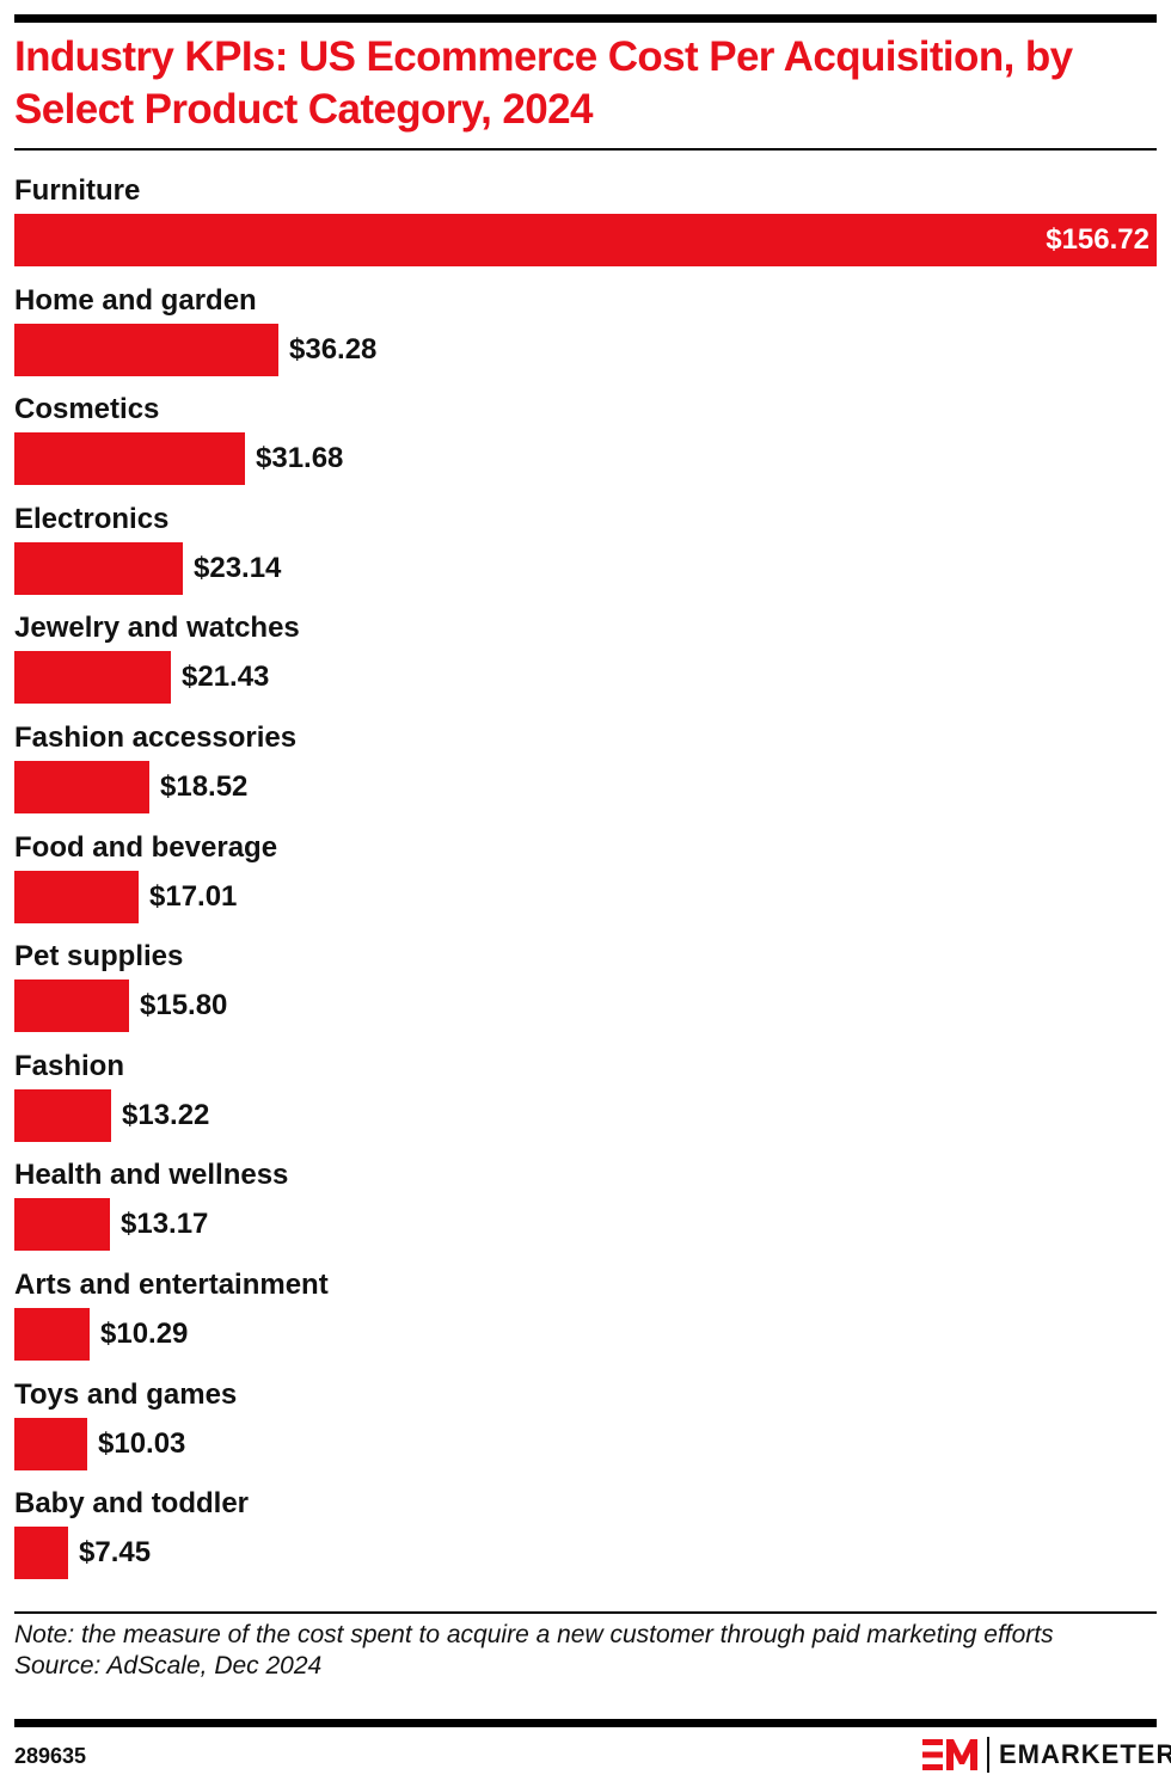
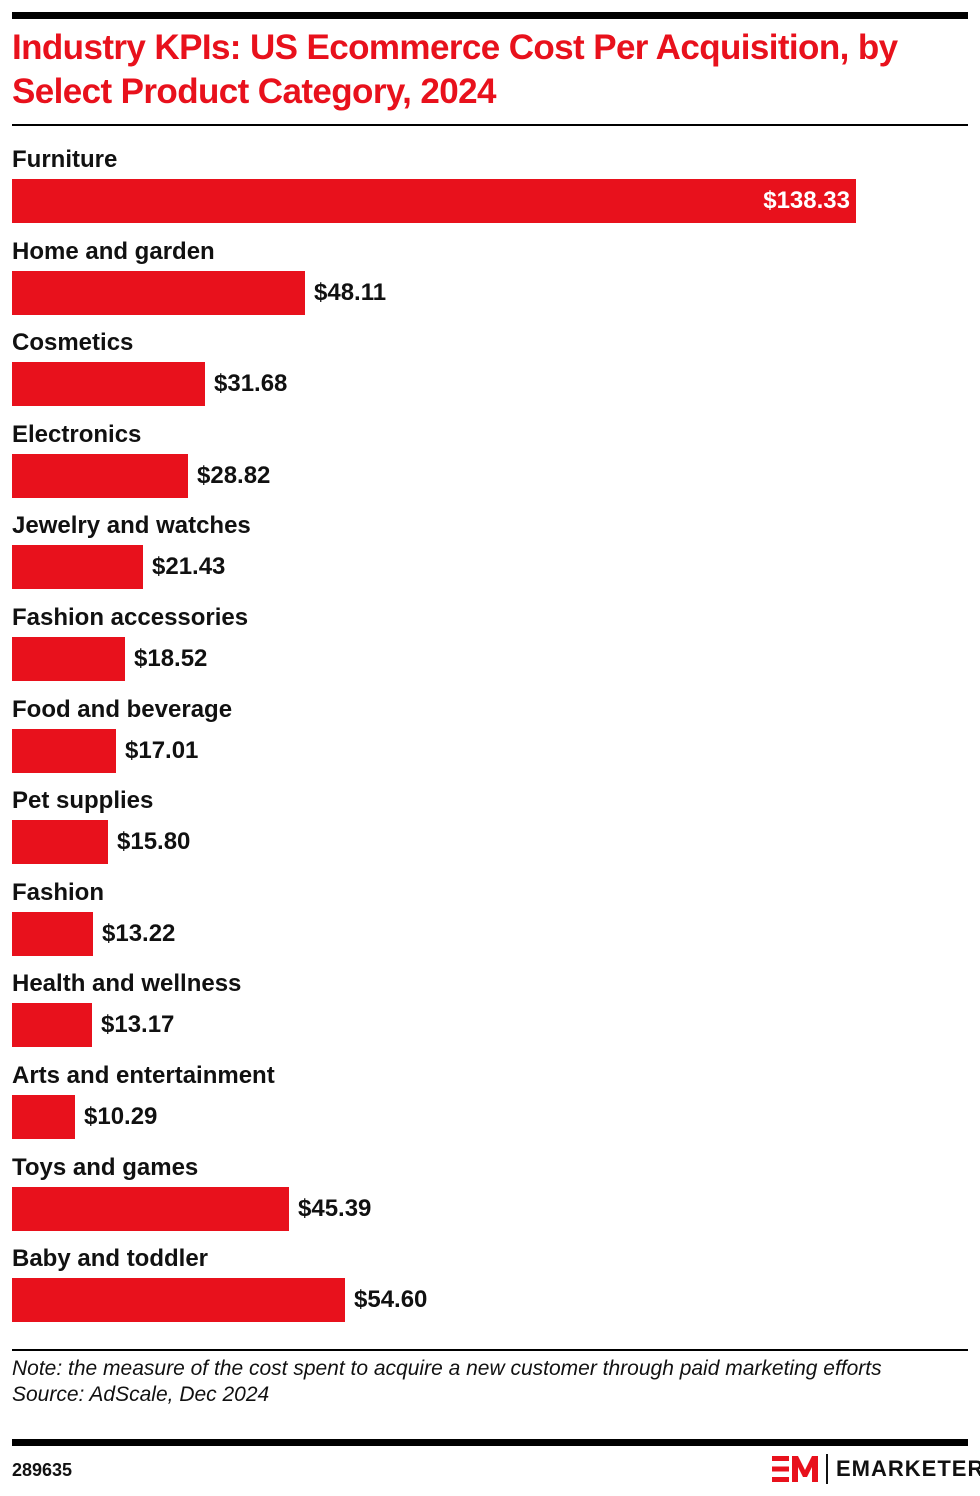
Furniture: $156.72 -> $138.33
Home and garden: $36.28 -> $48.11
Electronics: $23.14 -> $28.82
Toys and games: $10.03 -> $45.39
Baby and toddler: $7.45 -> $54.60
